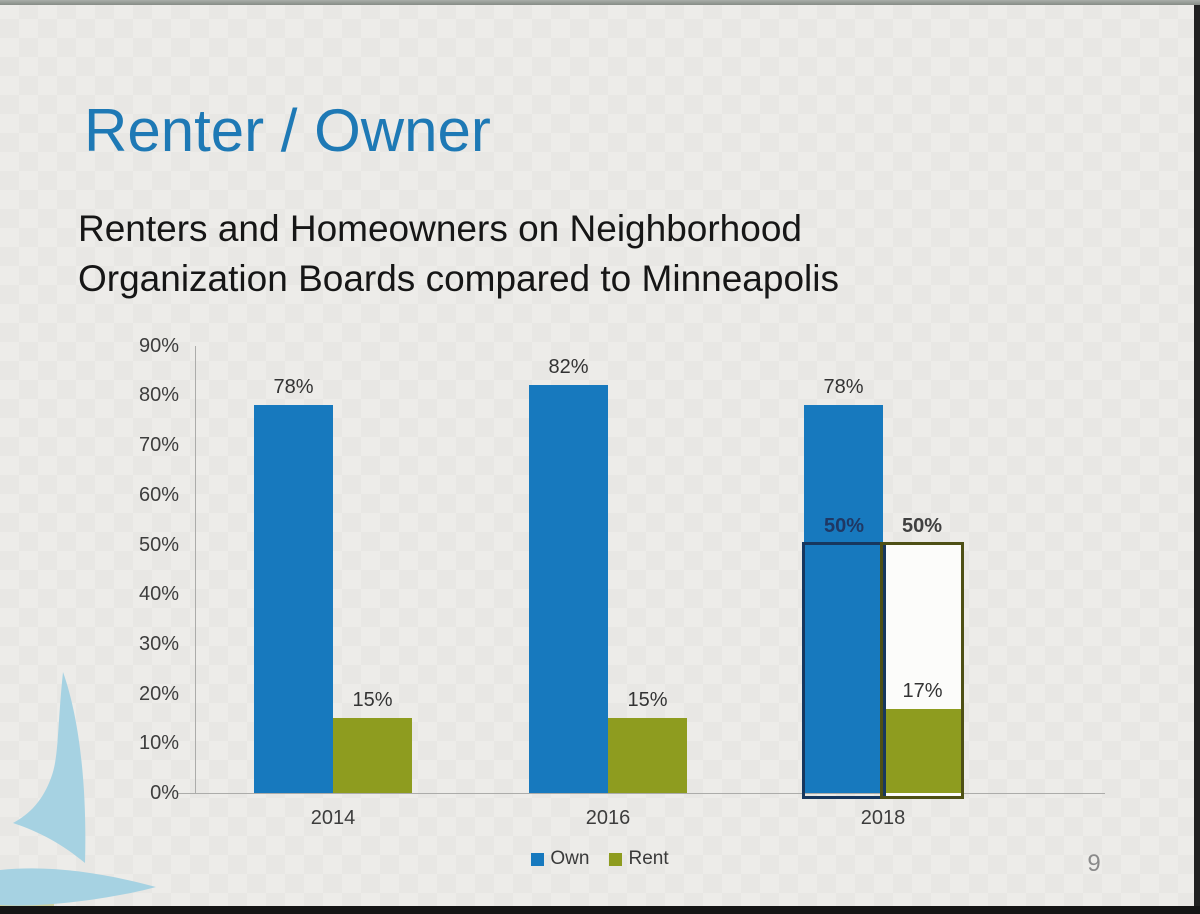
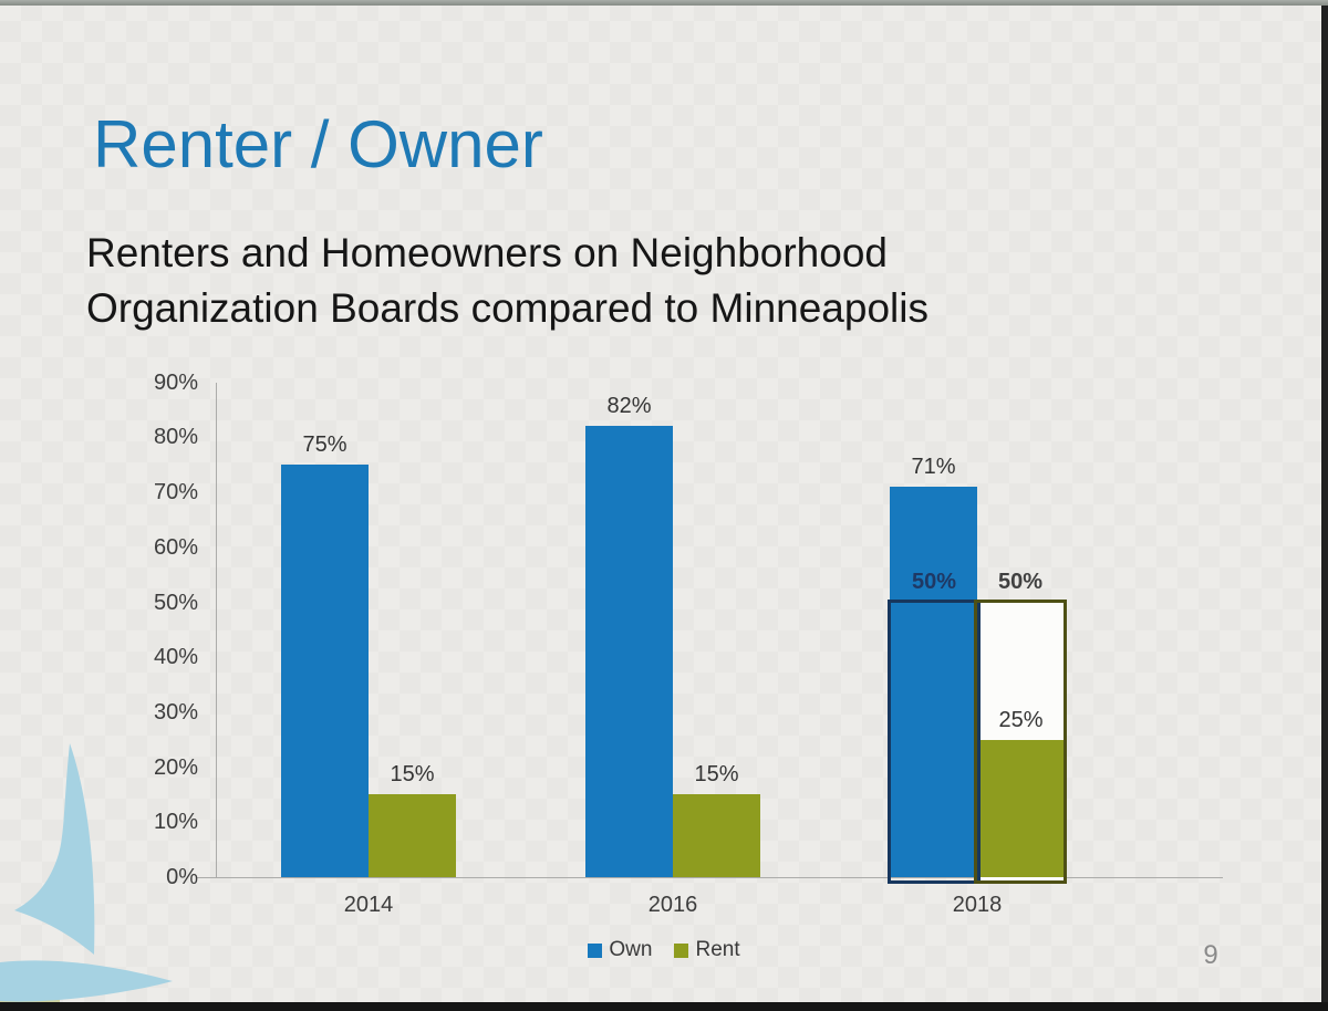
Own/2014: 78% -> 75%
Own/2018: 78% -> 71%
Rent/2018: 17% -> 25%
